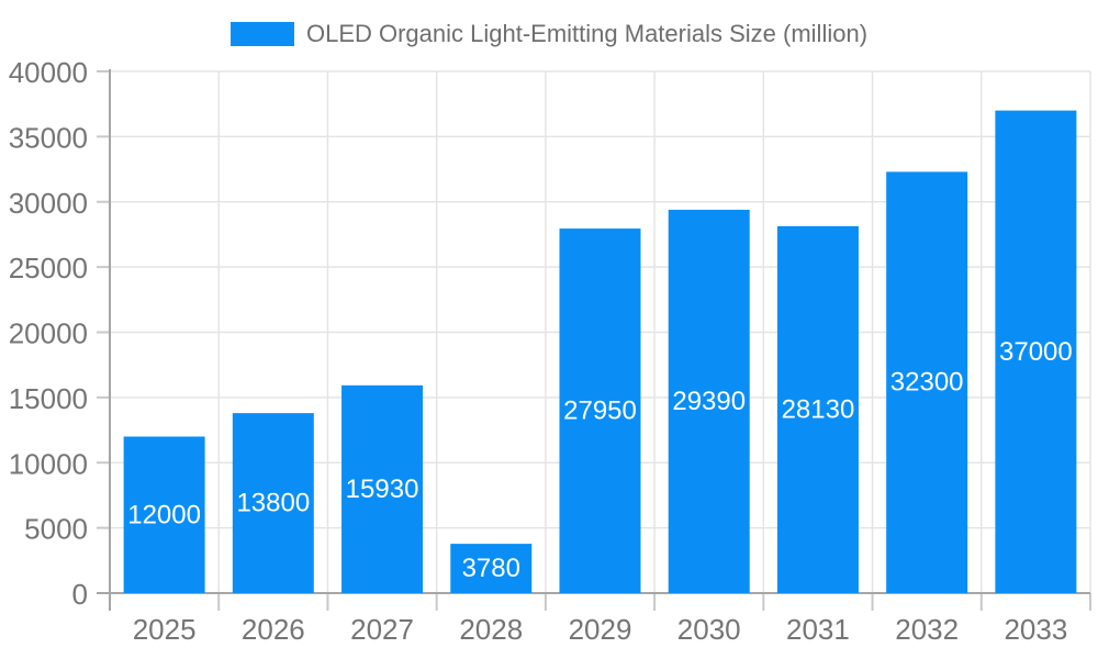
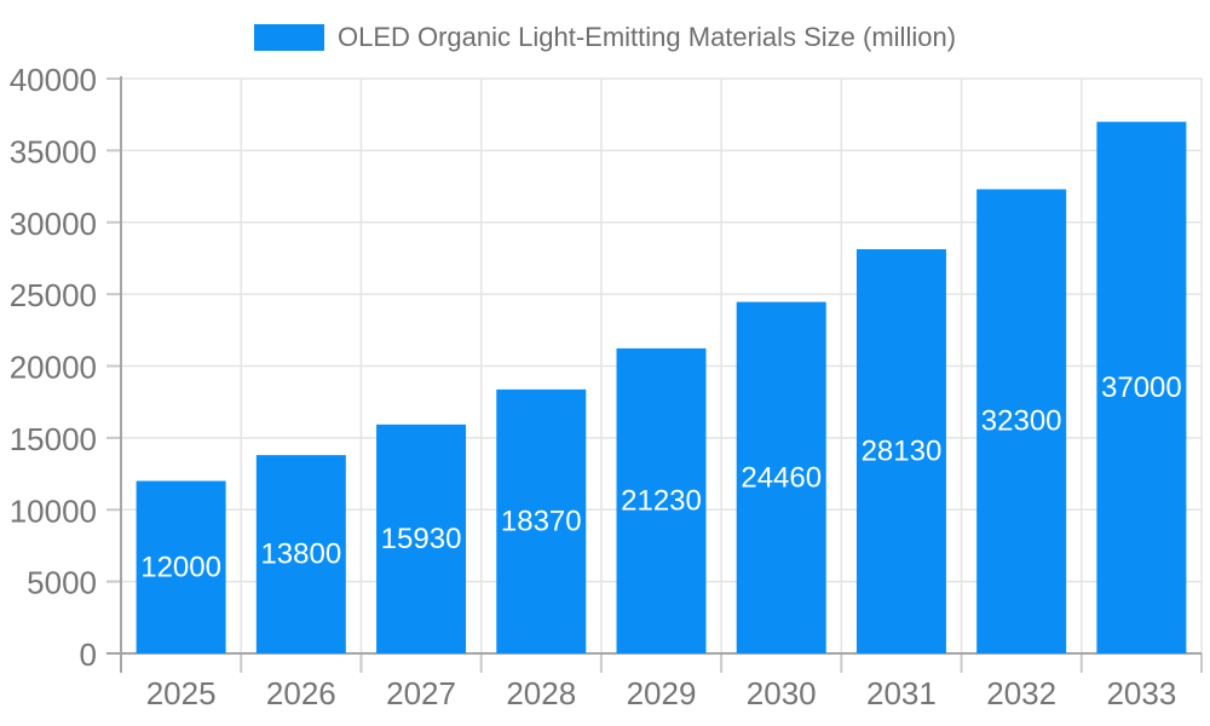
2028: 3780 -> 18370
2029: 27950 -> 21230
2030: 29390 -> 24460
